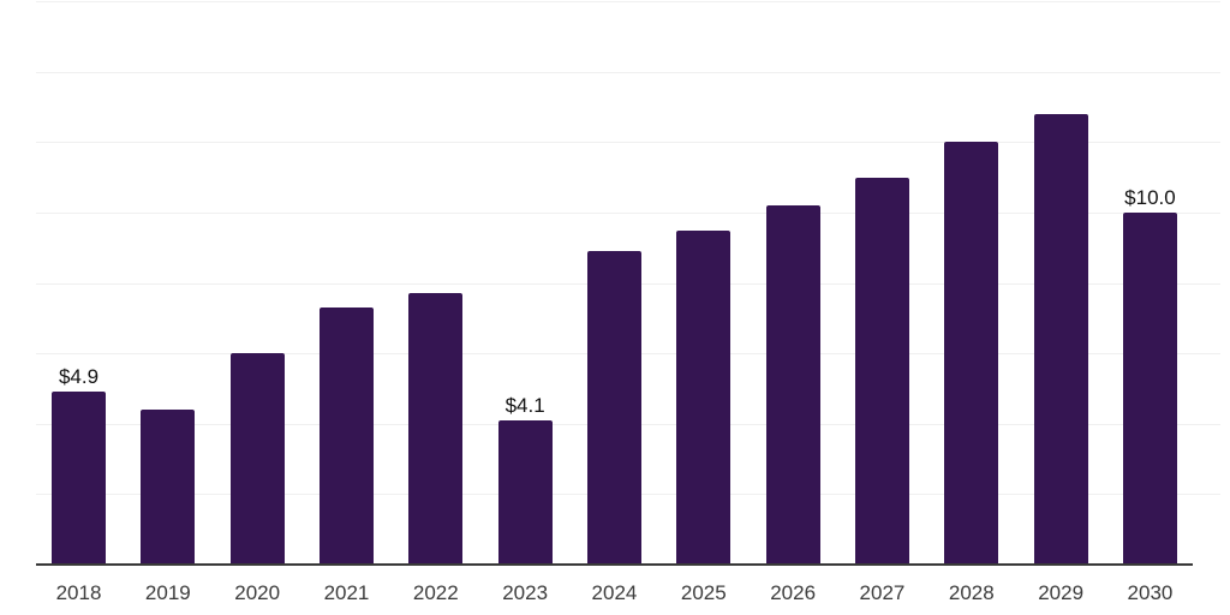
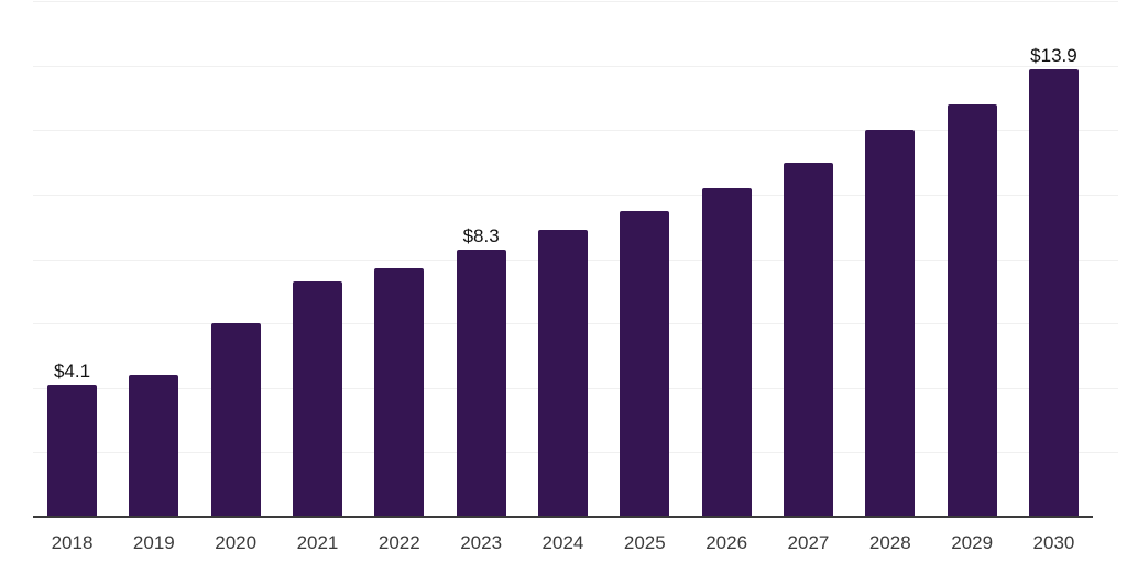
2018: $4.9 -> $4.1
2023: $4.1 -> $8.3
2030: $10.0 -> $13.9
